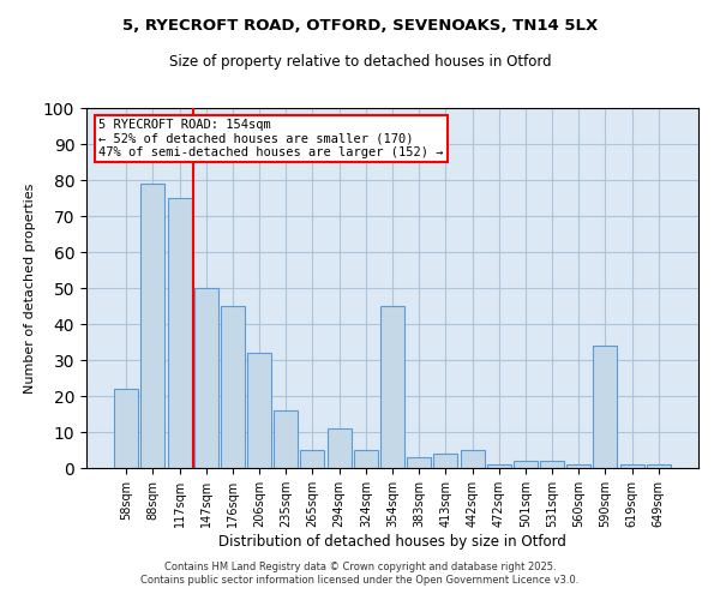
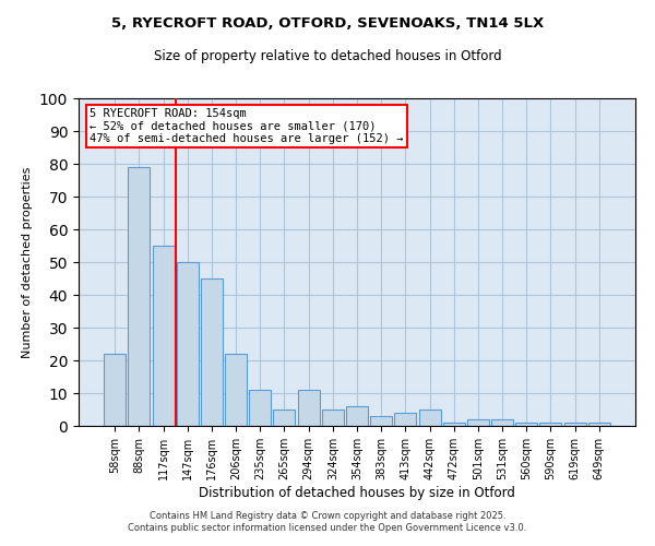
117sqm: 75 -> 55
206sqm: 32 -> 22
235sqm: 16 -> 11
354sqm: 45 -> 6
590sqm: 34 -> 1
